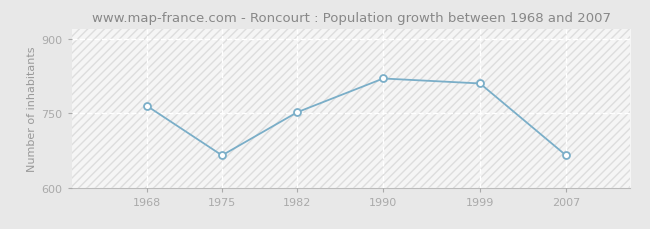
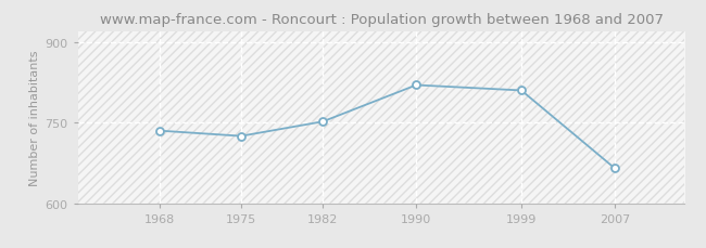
1968: 765 -> 735
1975: 665 -> 725
